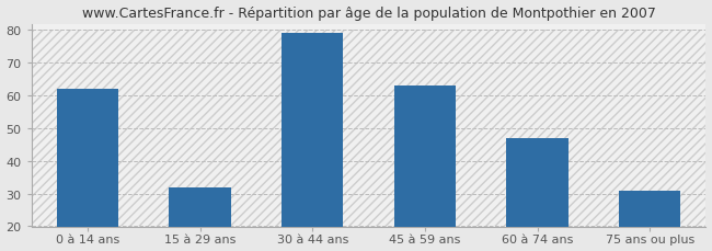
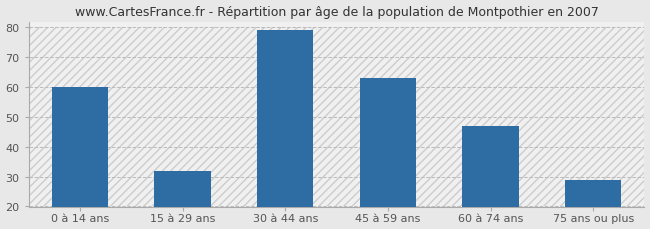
0 à 14 ans: 62 -> 60
75 ans ou plus: 31 -> 29
